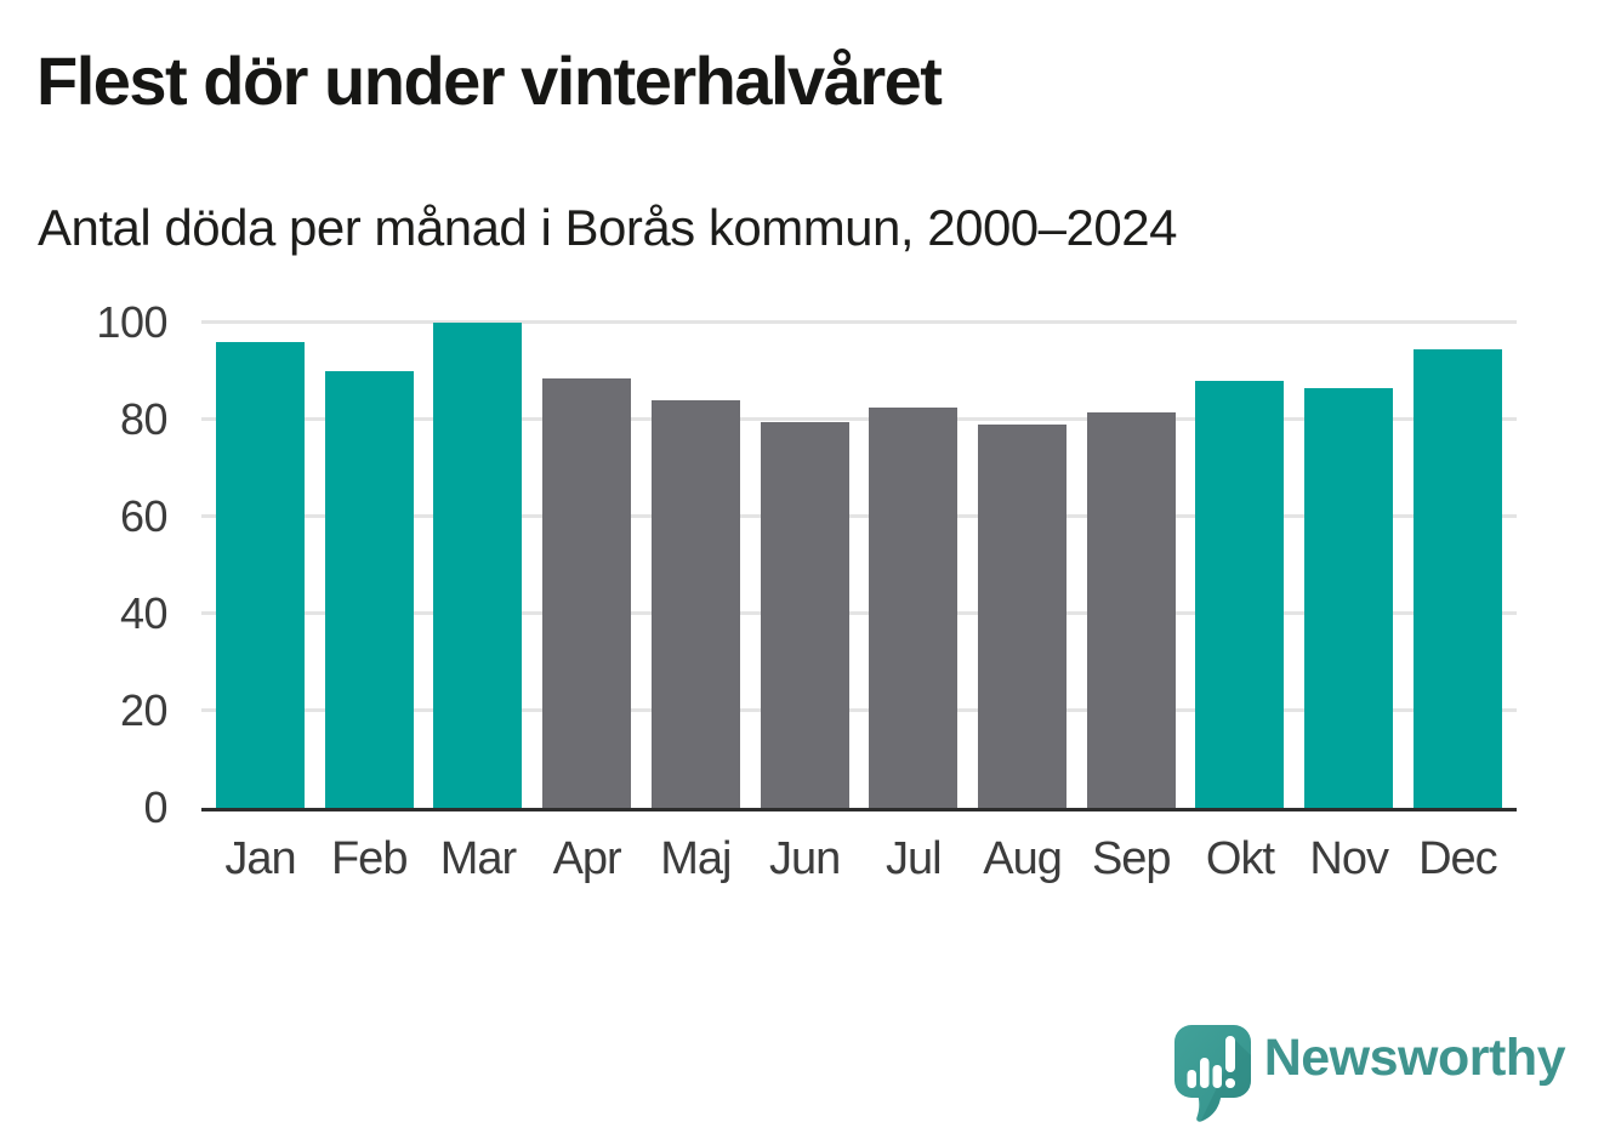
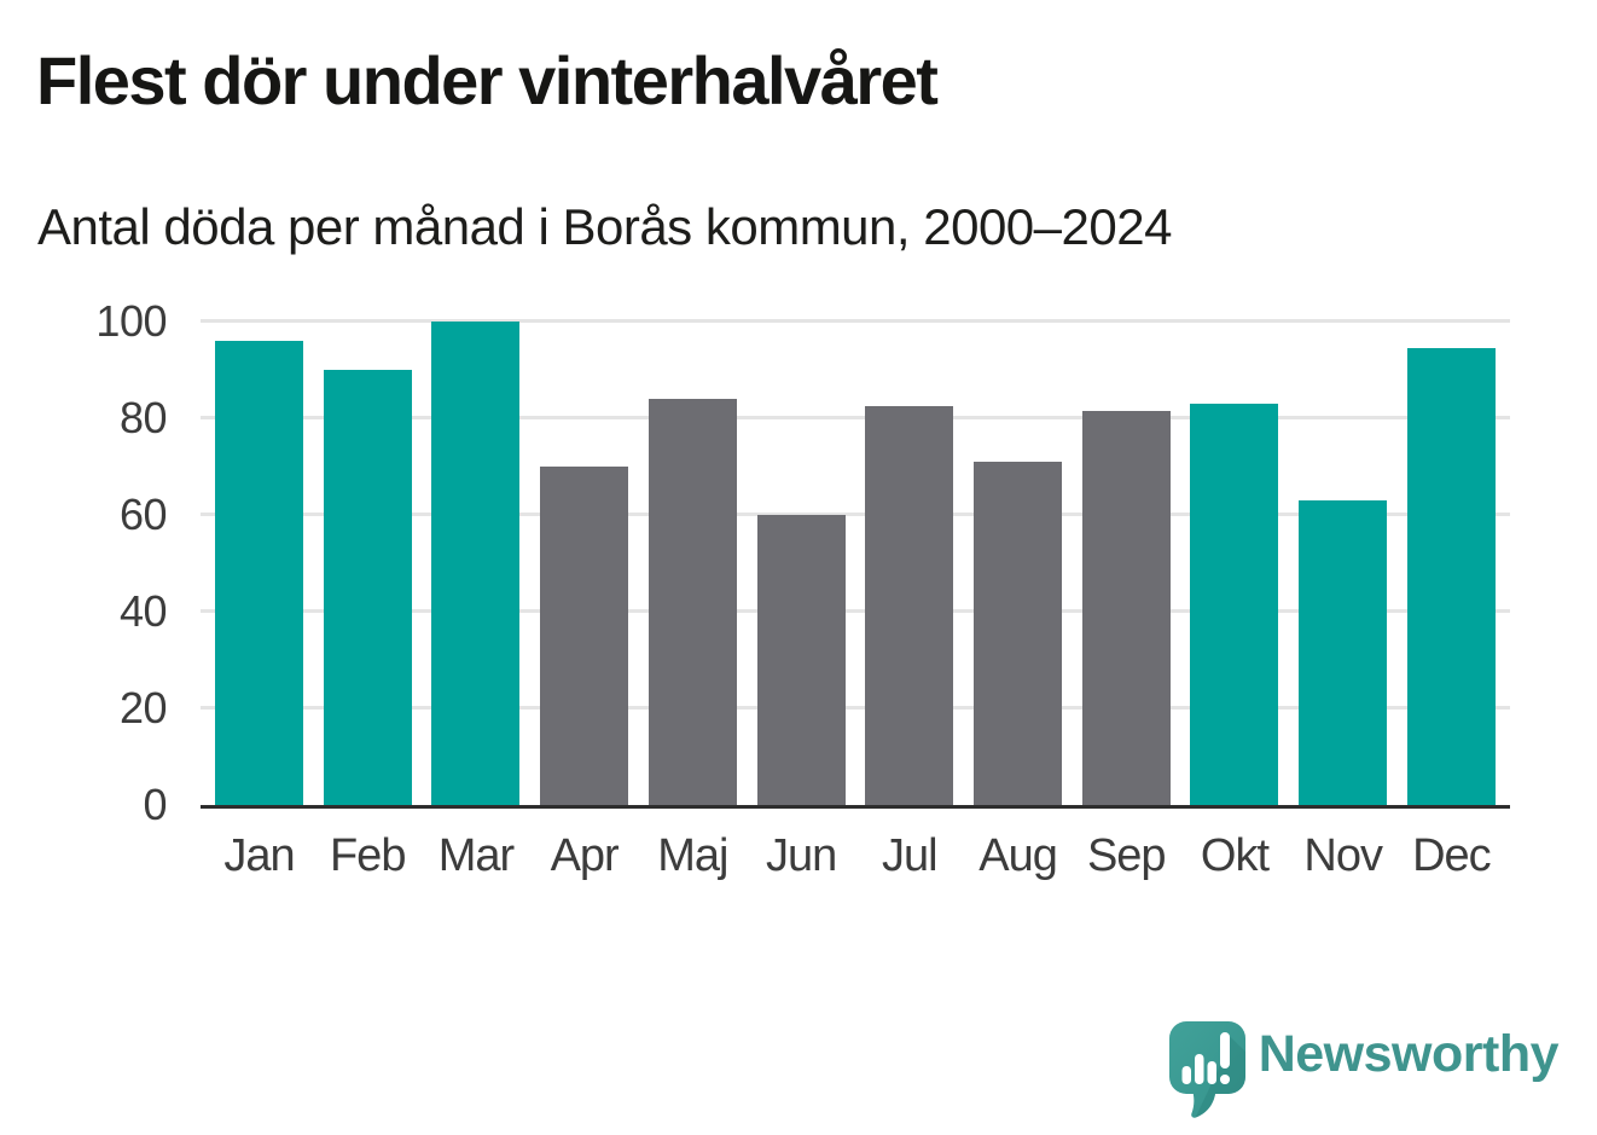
Apr: 88 -> 70
Jun: 80 -> 60
Aug: 79 -> 71
Okt: 88 -> 83
Nov: 86 -> 63
